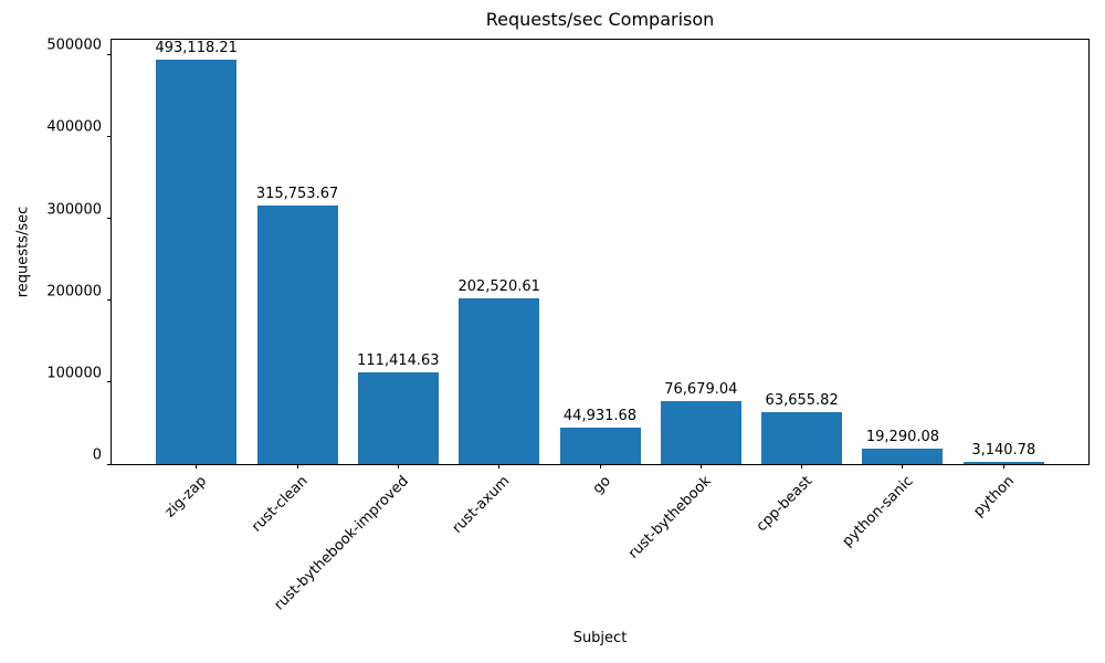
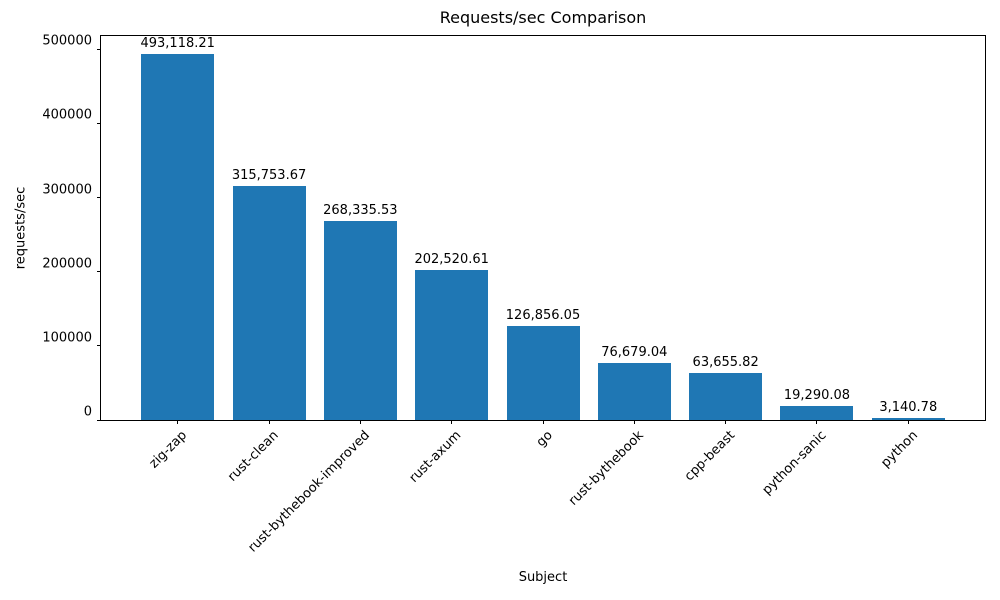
rust-bythebook-improved: 111,414.63 -> 268,335.53
go: 44,931.68 -> 126,856.05
